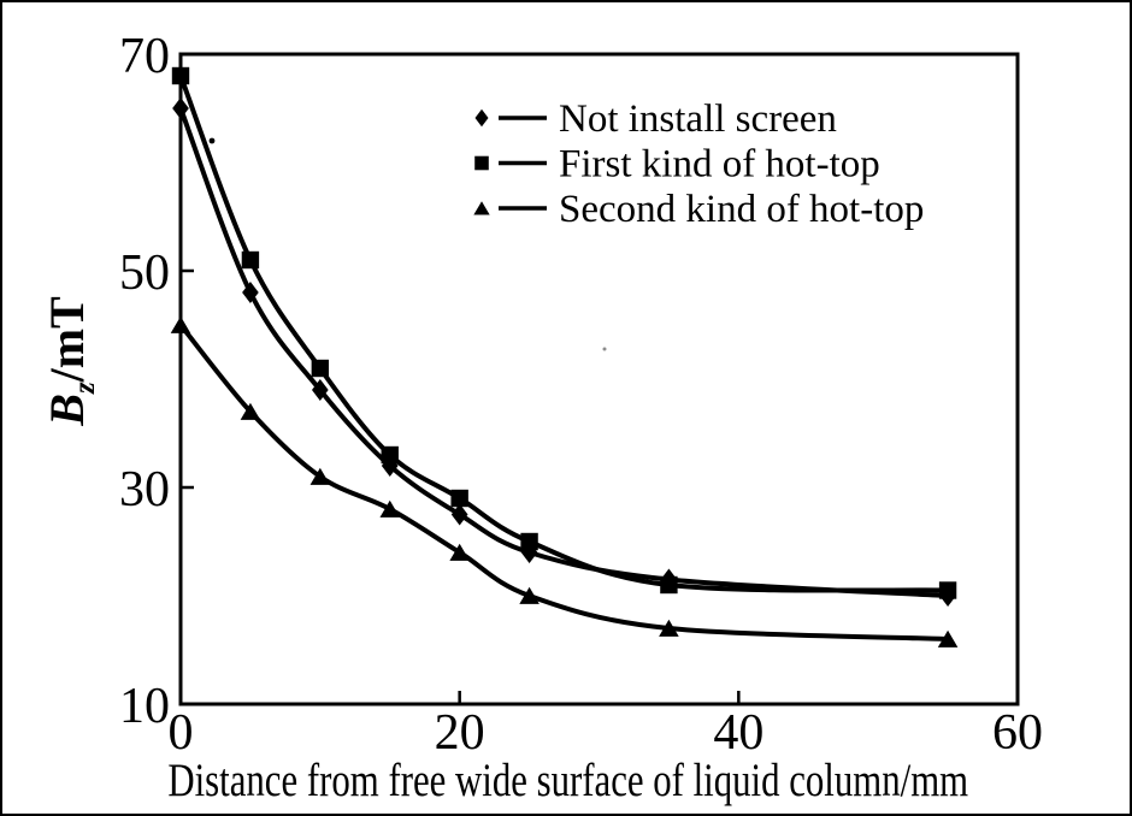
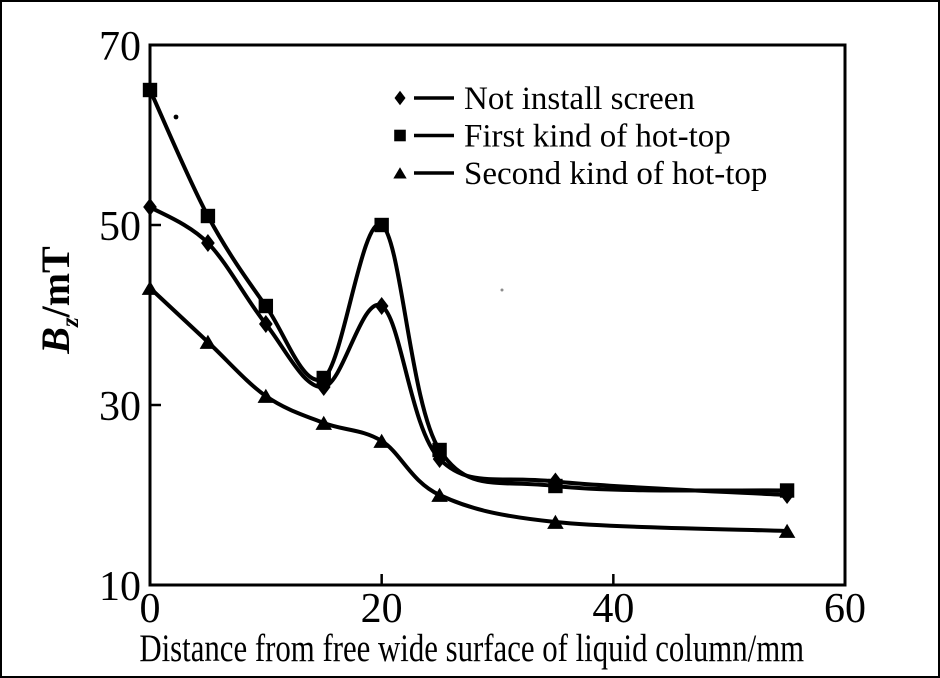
Not install screen/0: 65 -> 52
First kind of hot-top/0: 68 -> 65
Second kind of hot-top/0: 45 -> 43
Not install screen/20: 28 -> 41
First kind of hot-top/20: 29 -> 50
Second kind of hot-top/20: 24 -> 26
